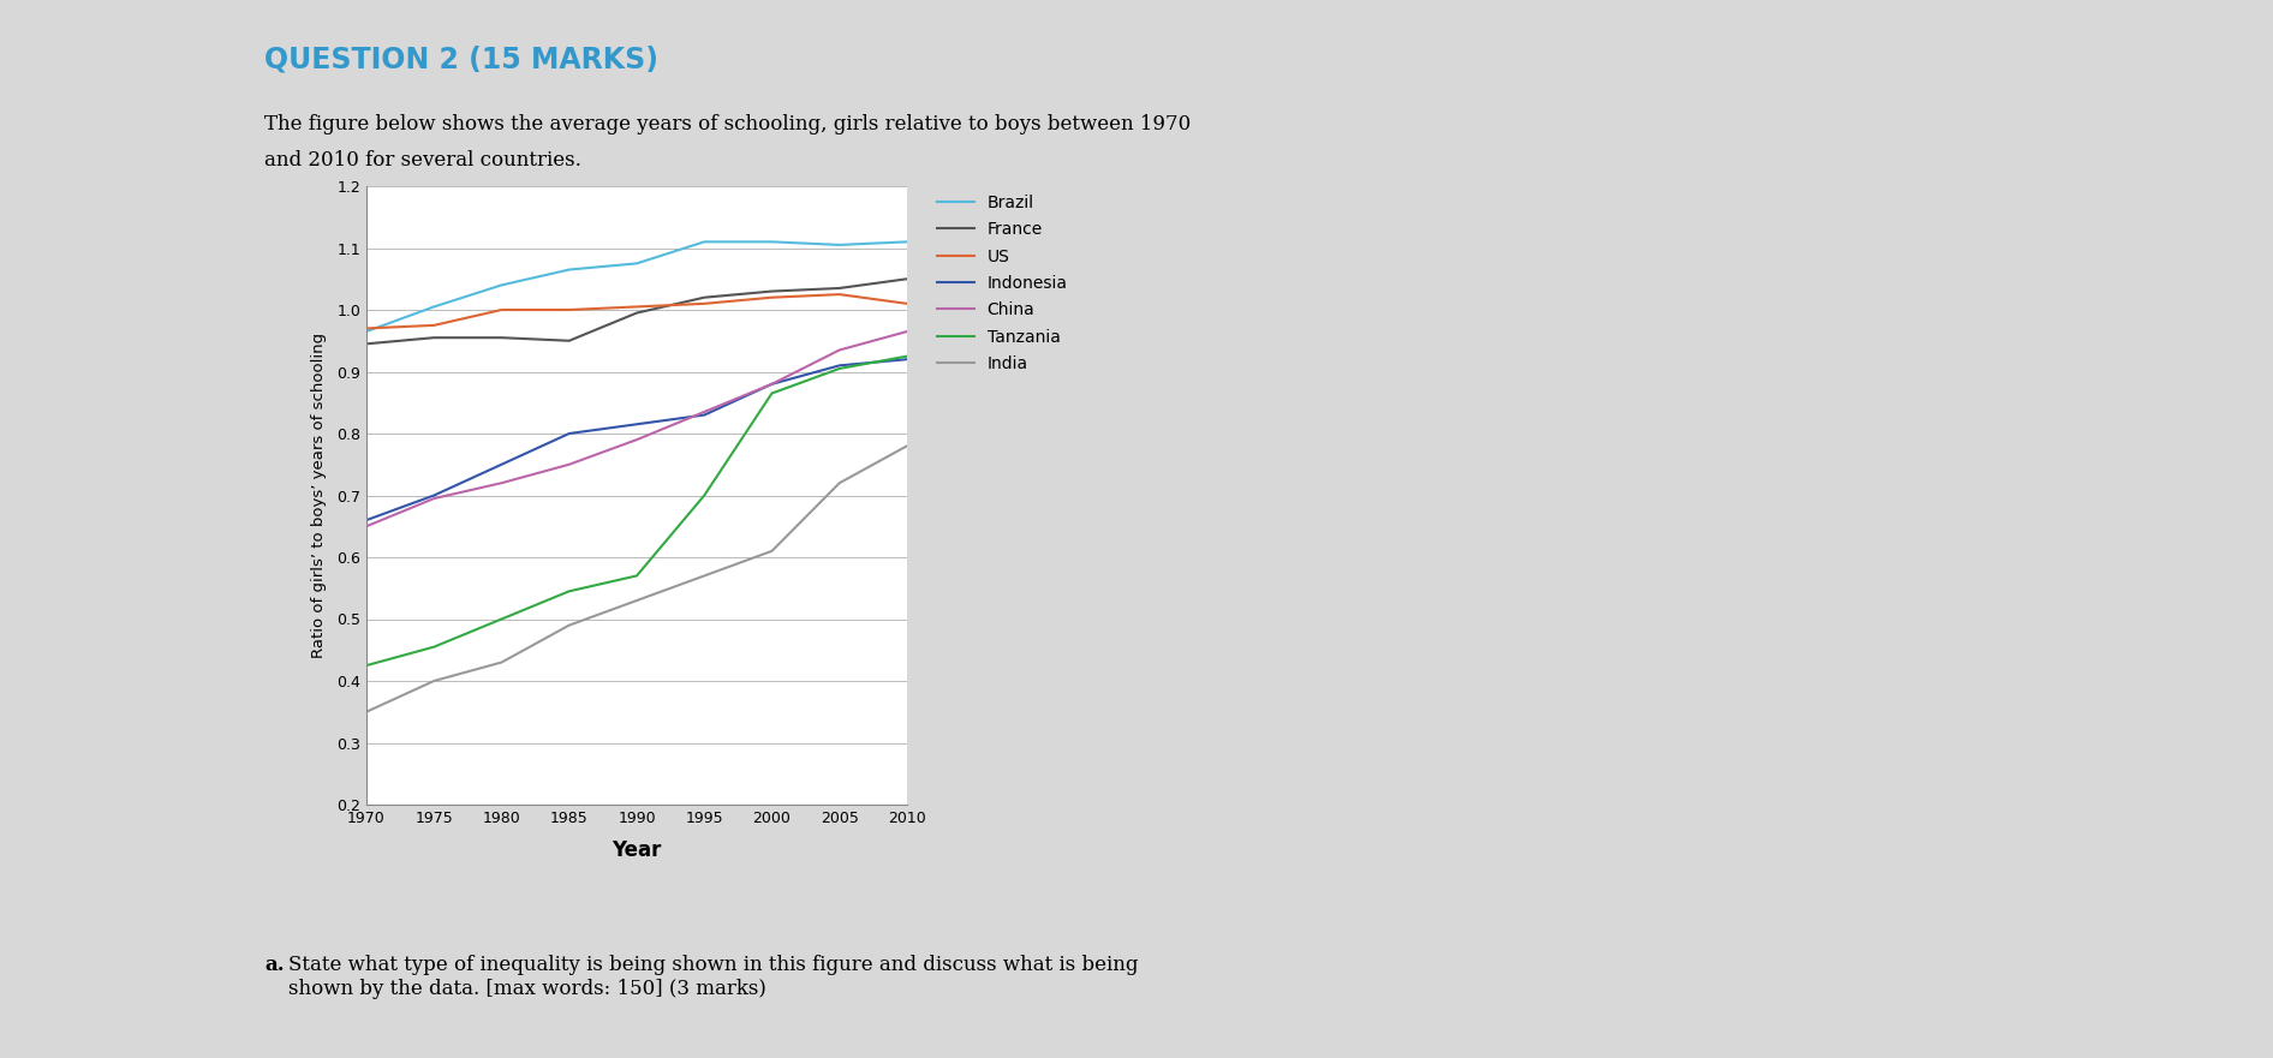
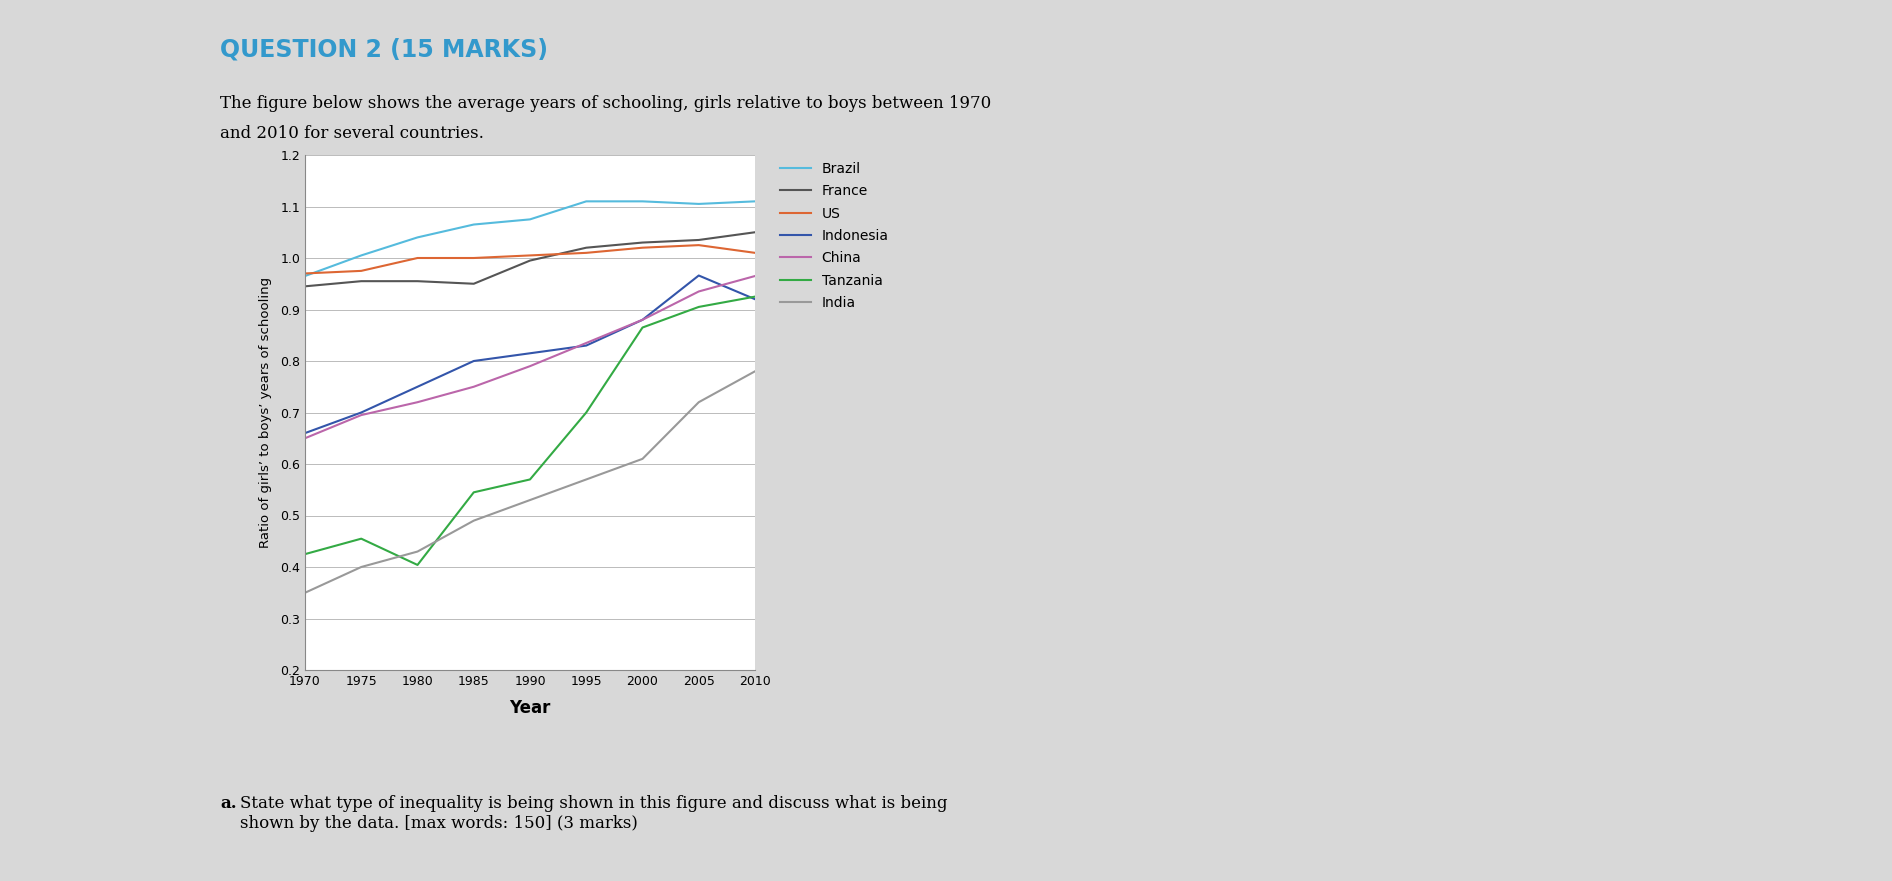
Tanzania/1980: 0.500 -> 0.404
Indonesia/2005: 0.910 -> 0.966
